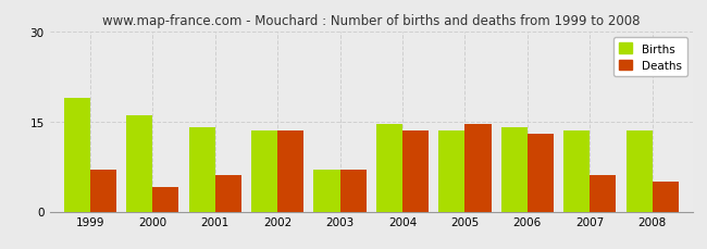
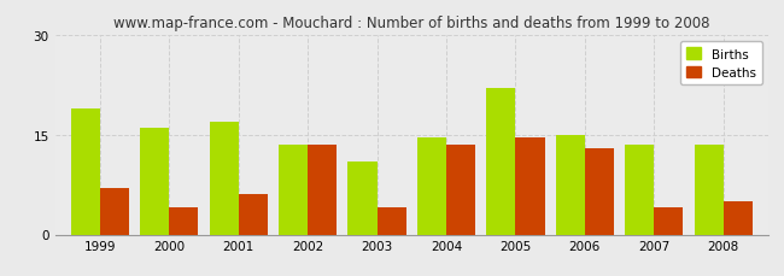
Births/2001: 14.0 -> 17.0
Births/2003: 7.0 -> 11.0
Deaths/2003: 7.0 -> 4.0
Births/2005: 13.5 -> 22.0
Births/2006: 14.0 -> 15.0
Deaths/2007: 6.0 -> 4.0
